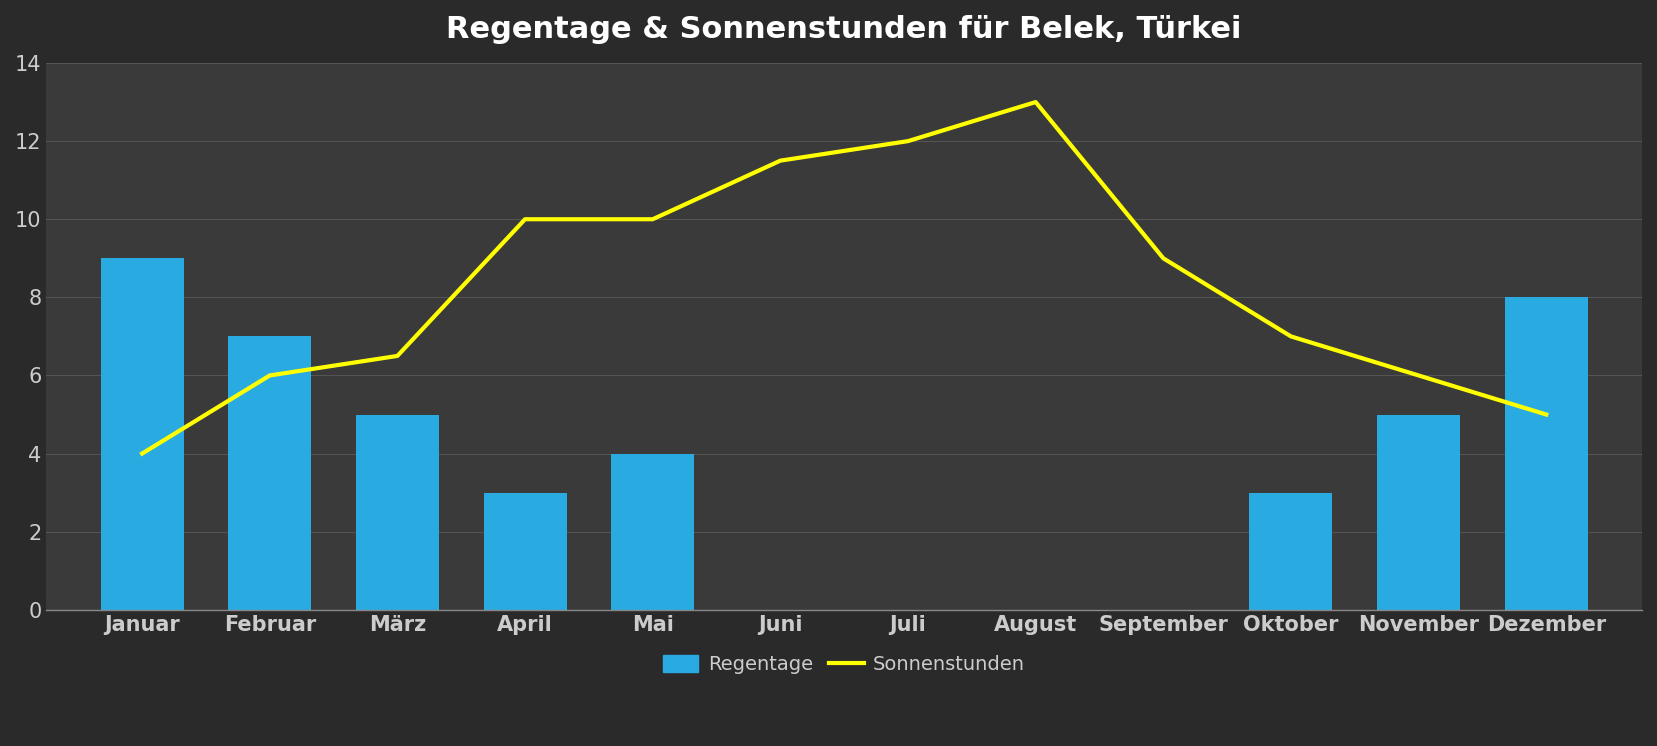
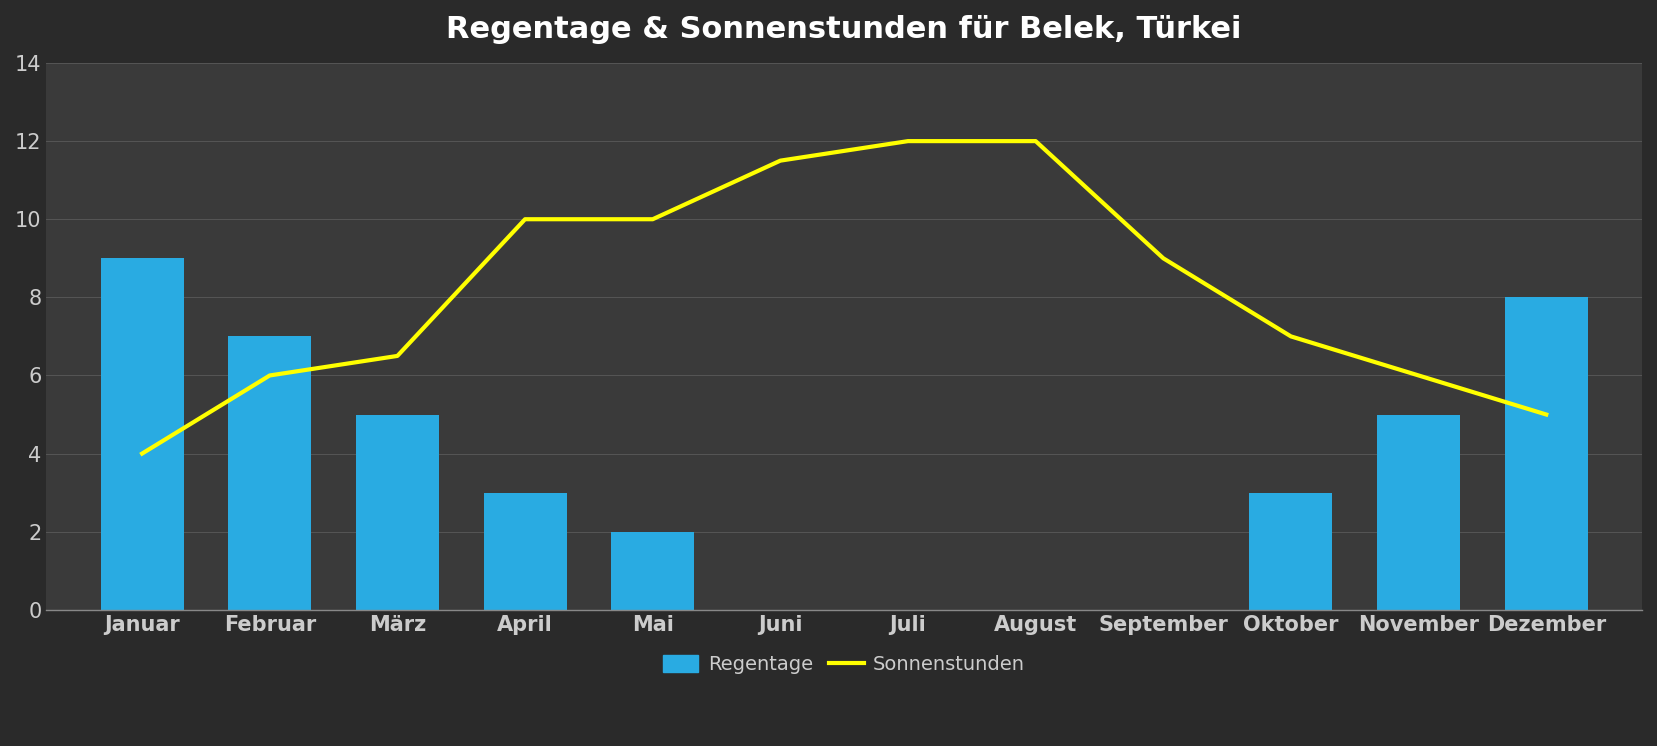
Regentage/Mai: 4 -> 2
Sonnenstunden/August: 13.0 -> 12.0
